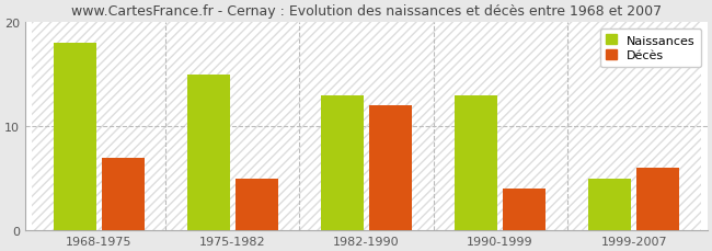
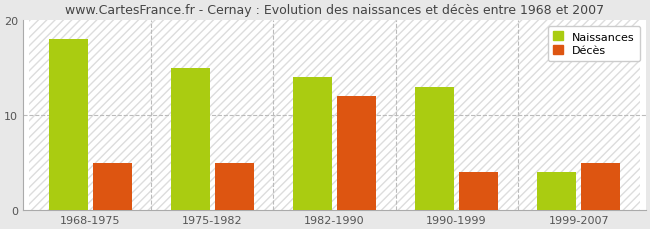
Décès/1968-1975: 7 -> 5
Naissances/1982-1990: 13 -> 14
Naissances/1999-2007: 5 -> 4
Décès/1999-2007: 6 -> 5
